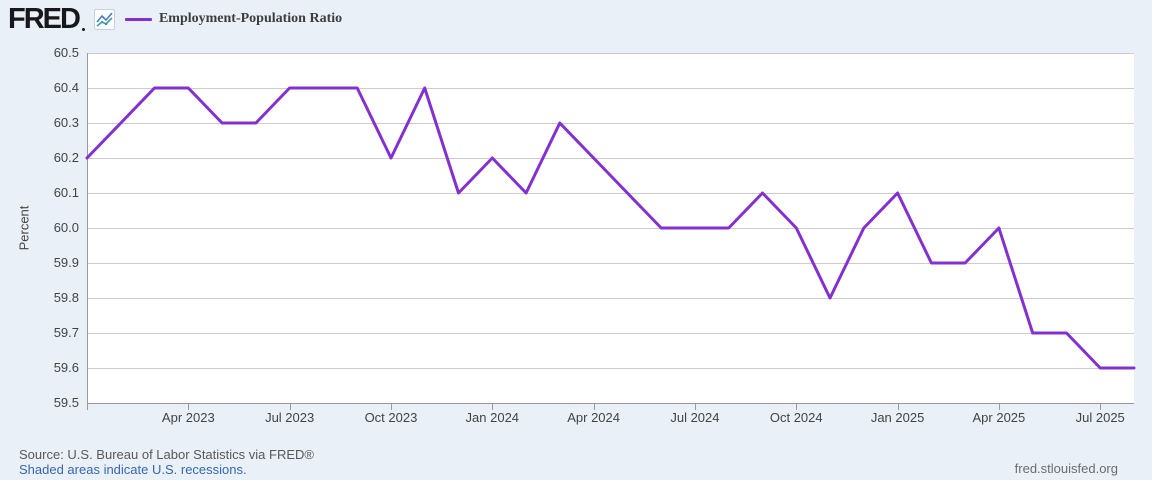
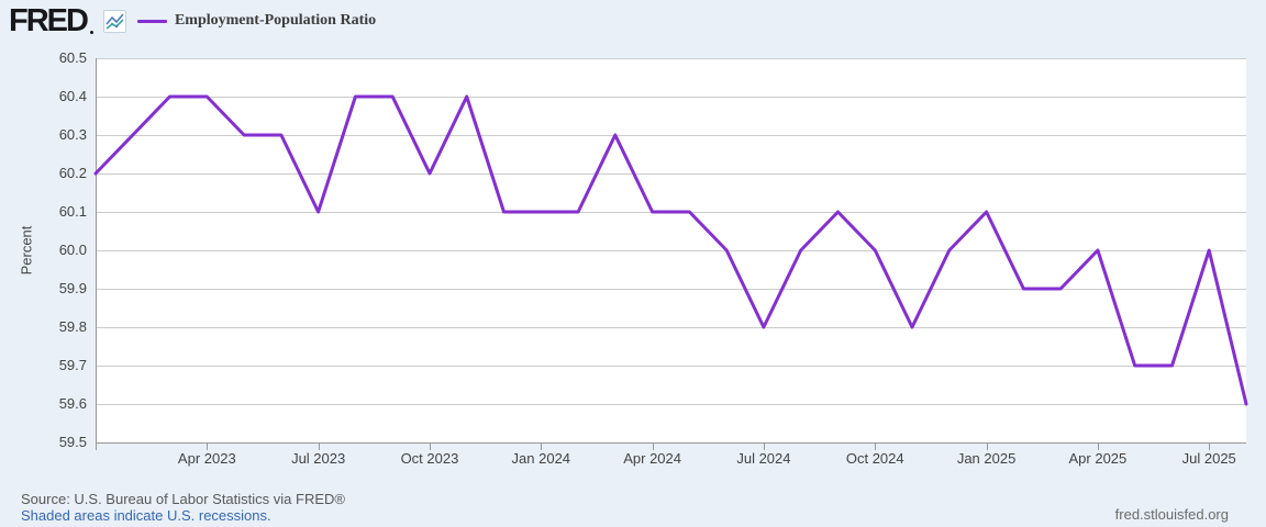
Jul 2023: 60.4 -> 60.1
Jan 2024: 60.2 -> 60.1
Apr 2024: 60.2 -> 60.1
Jul 2024: 60.0 -> 59.8
Jul 2025: 59.6 -> 60.0
